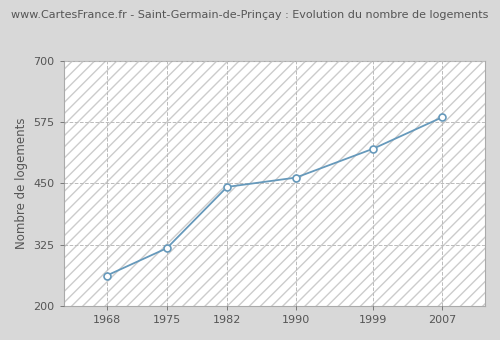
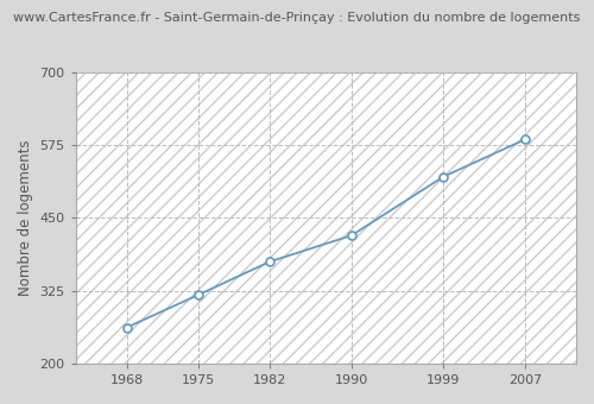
1982: 443 -> 375
1990: 462 -> 420
